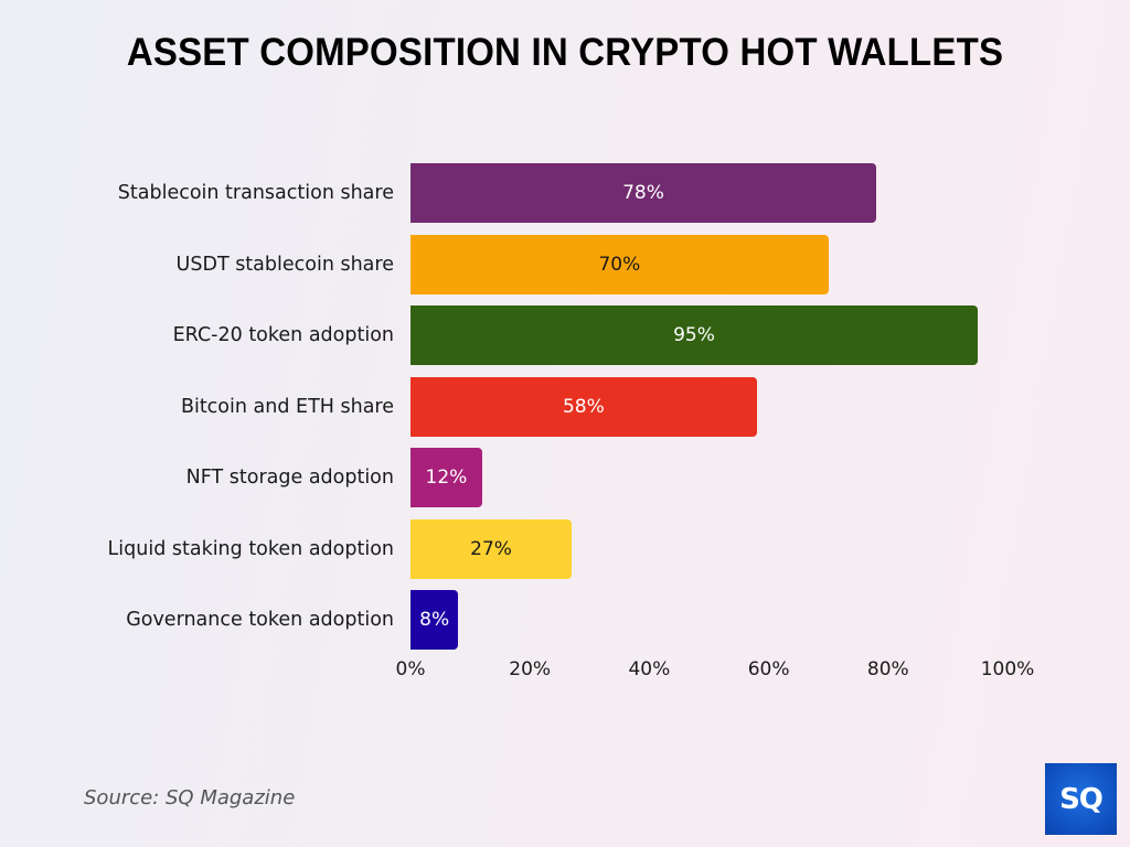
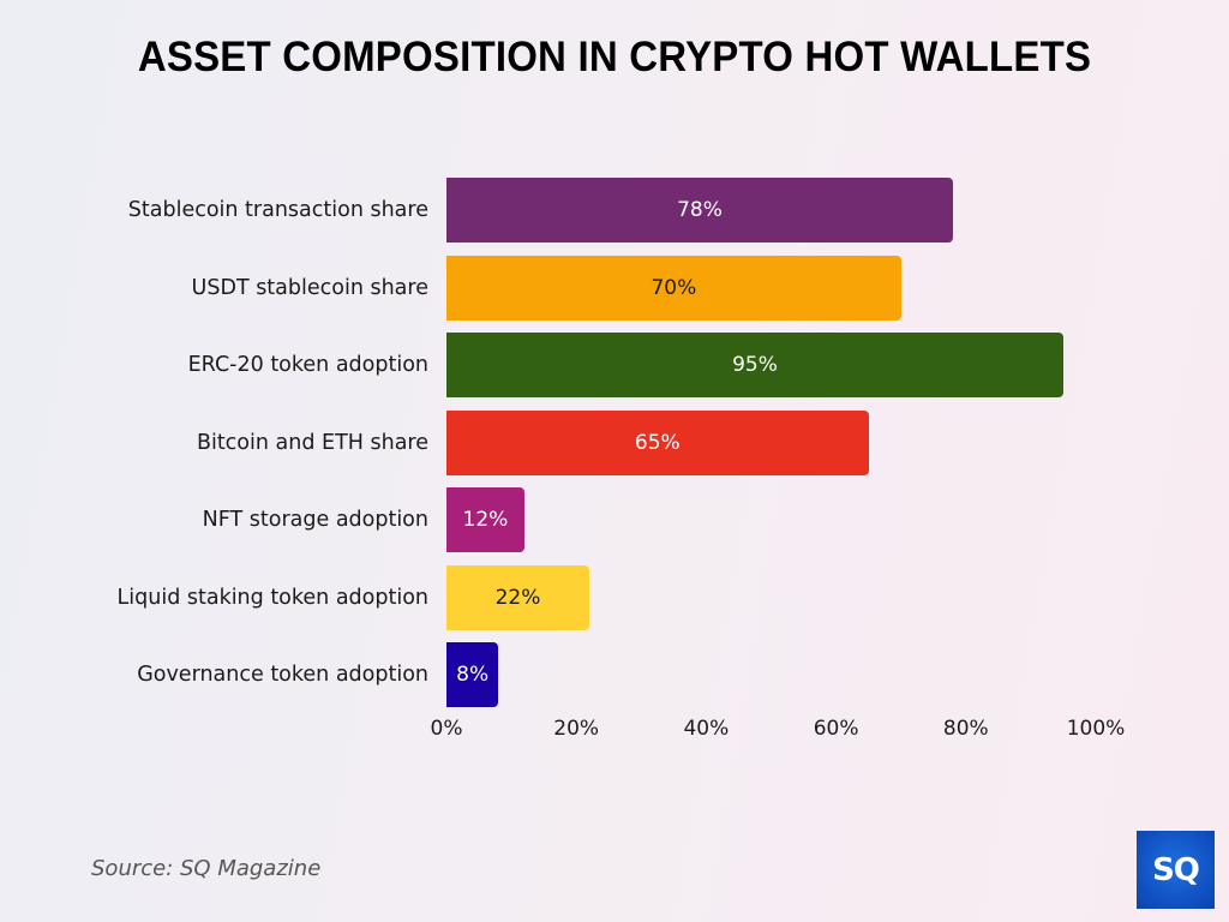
Bitcoin and ETH share: 58% -> 65%
Liquid staking token adoption: 27% -> 22%
